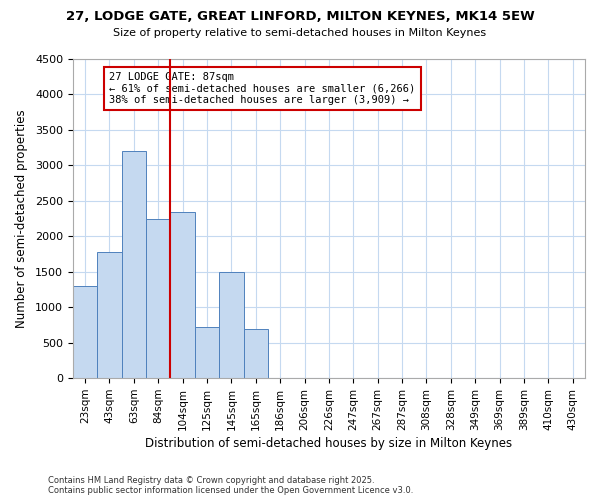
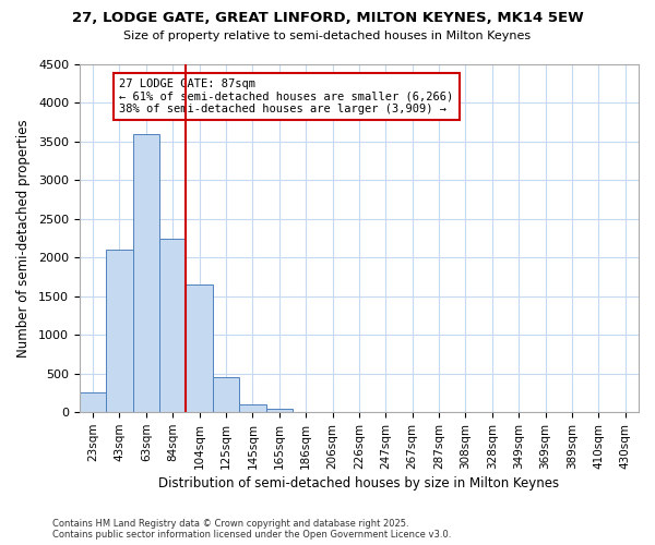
23sqm: 1300 -> 250
43sqm: 1780 -> 2100
63sqm: 3200 -> 3600
104sqm: 2340 -> 1650
125sqm: 720 -> 450
145sqm: 1500 -> 100
165sqm: 700 -> 50
